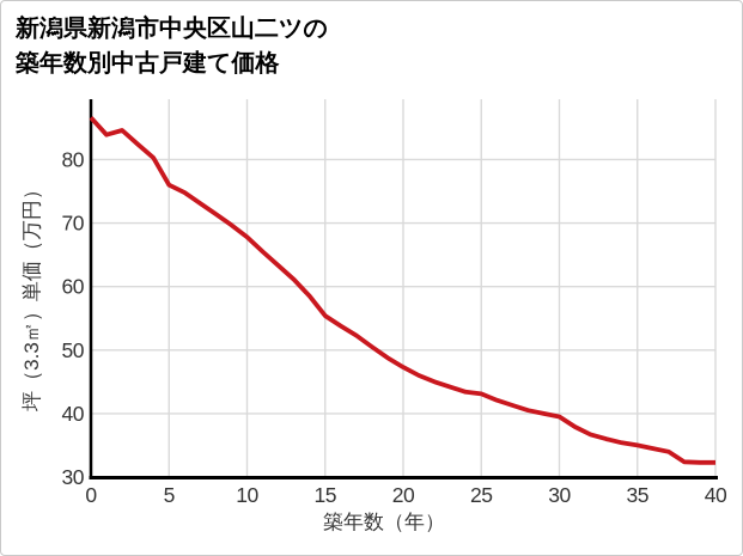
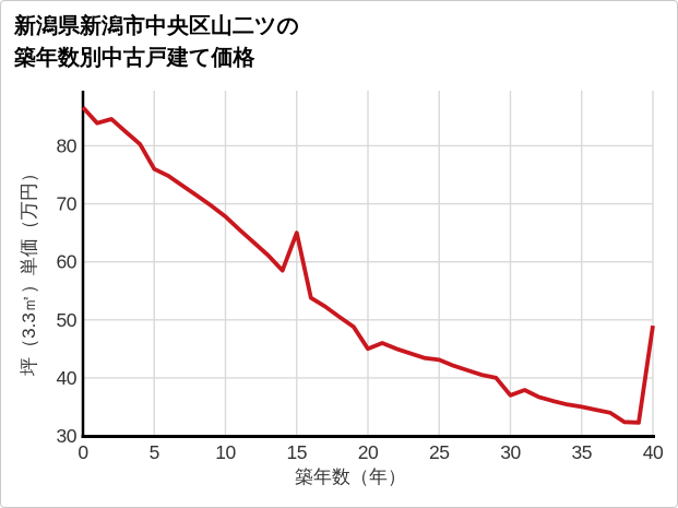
15: 55 -> 65
20: 47 -> 45
30: 40 -> 37
40: 32 -> 49
